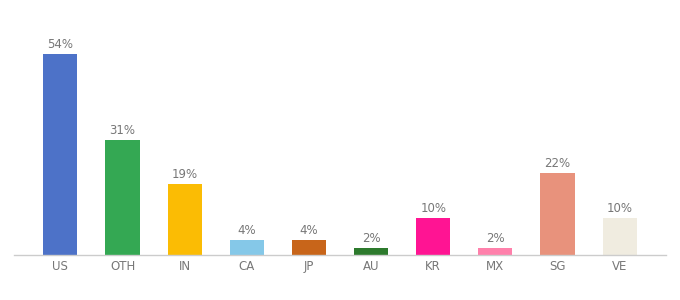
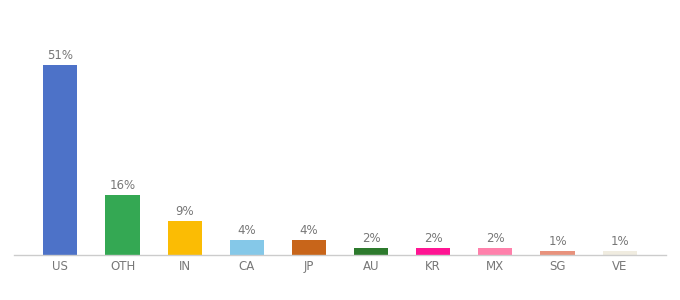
US: 54% -> 51%
OTH: 31% -> 16%
IN: 19% -> 9%
KR: 10% -> 2%
SG: 22% -> 1%
VE: 10% -> 1%
